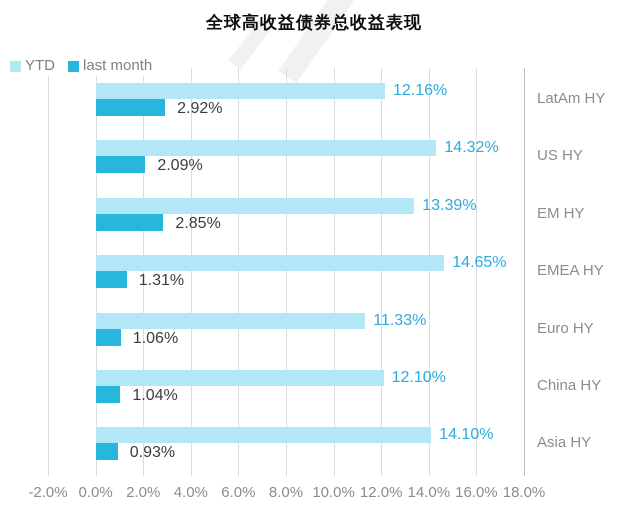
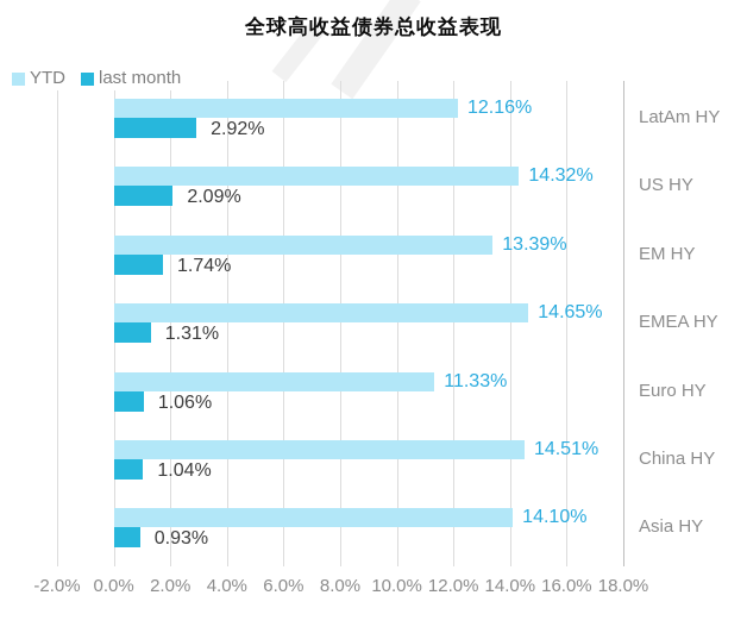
last month/EM HY: 2.85% -> 1.74%
YTD/China HY: 12.10% -> 14.51%
